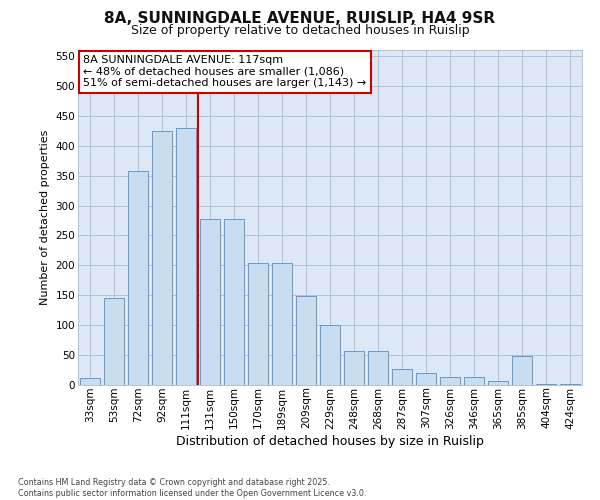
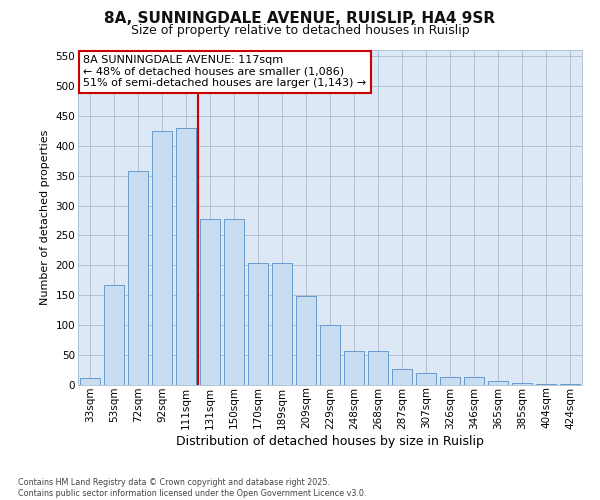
53sqm: 146 -> 168
385sqm: 48 -> 4
